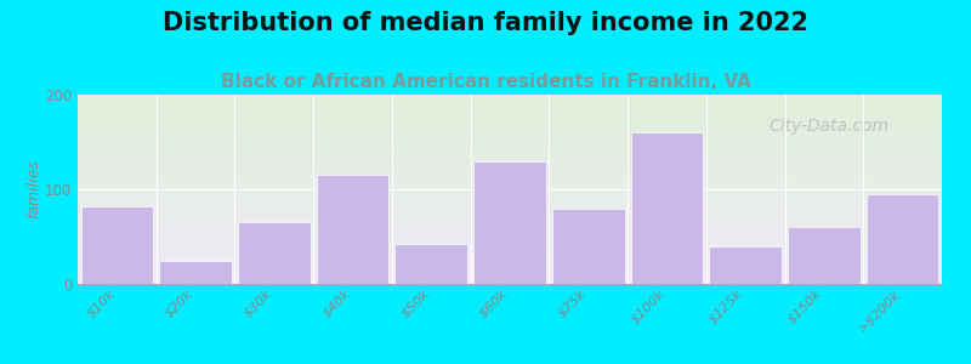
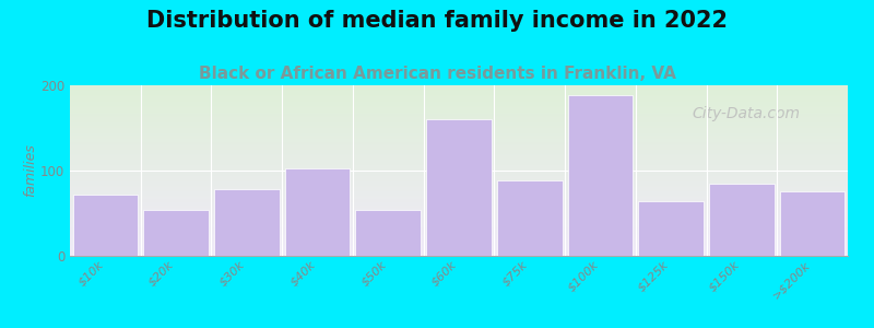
$10k: 82 -> 72
$20k: 25 -> 54
$30k: 65 -> 78
$40k: 115 -> 102
$50k: 42 -> 54
$60k: 130 -> 160
$75k: 80 -> 88
$100k: 160 -> 188
$125k: 40 -> 64
$150k: 60 -> 84
>$200k: 95 -> 76
